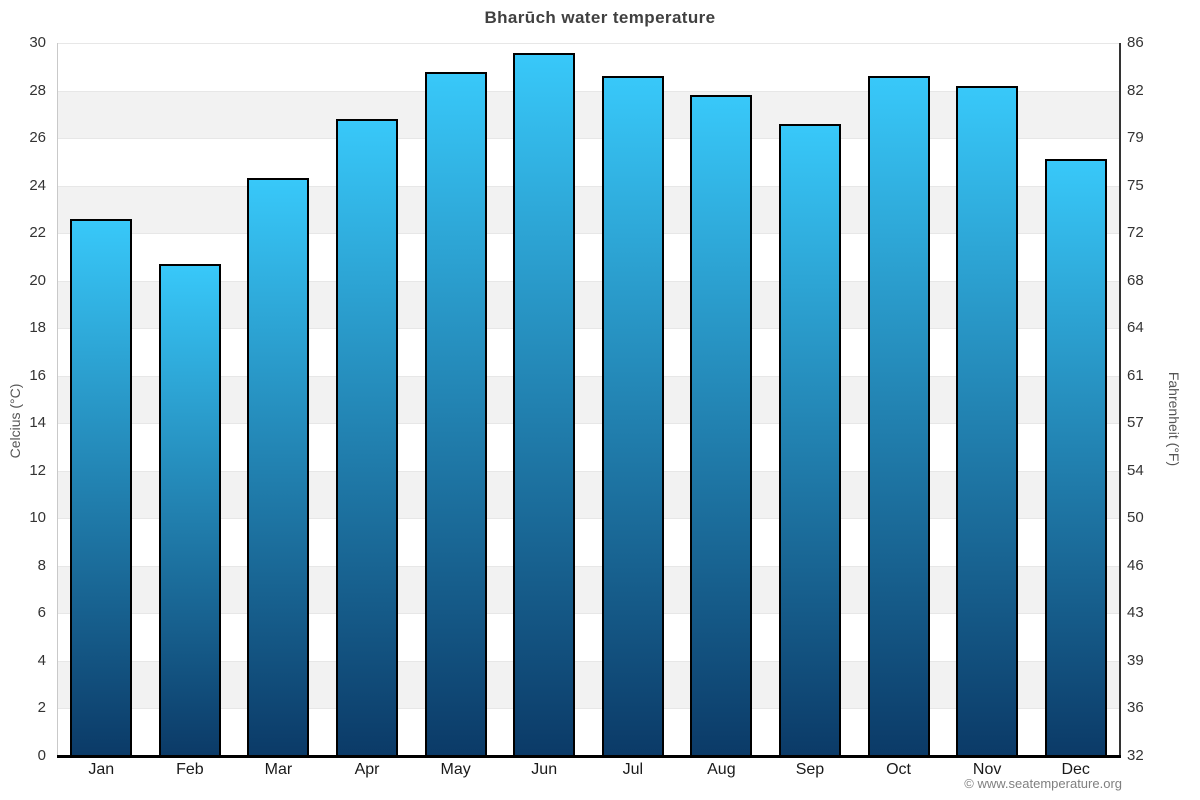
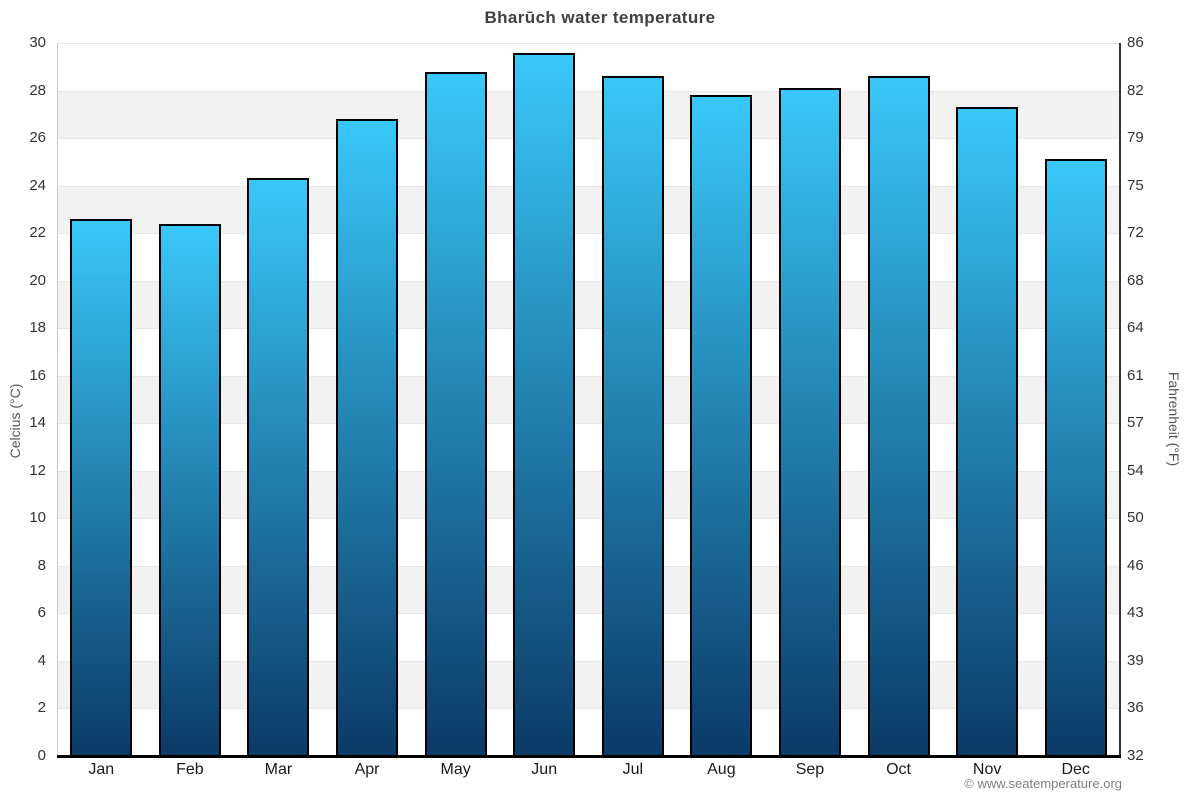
Feb: 20.7 -> 22.4
Sep: 26.6 -> 28.1
Nov: 28.2 -> 27.3
